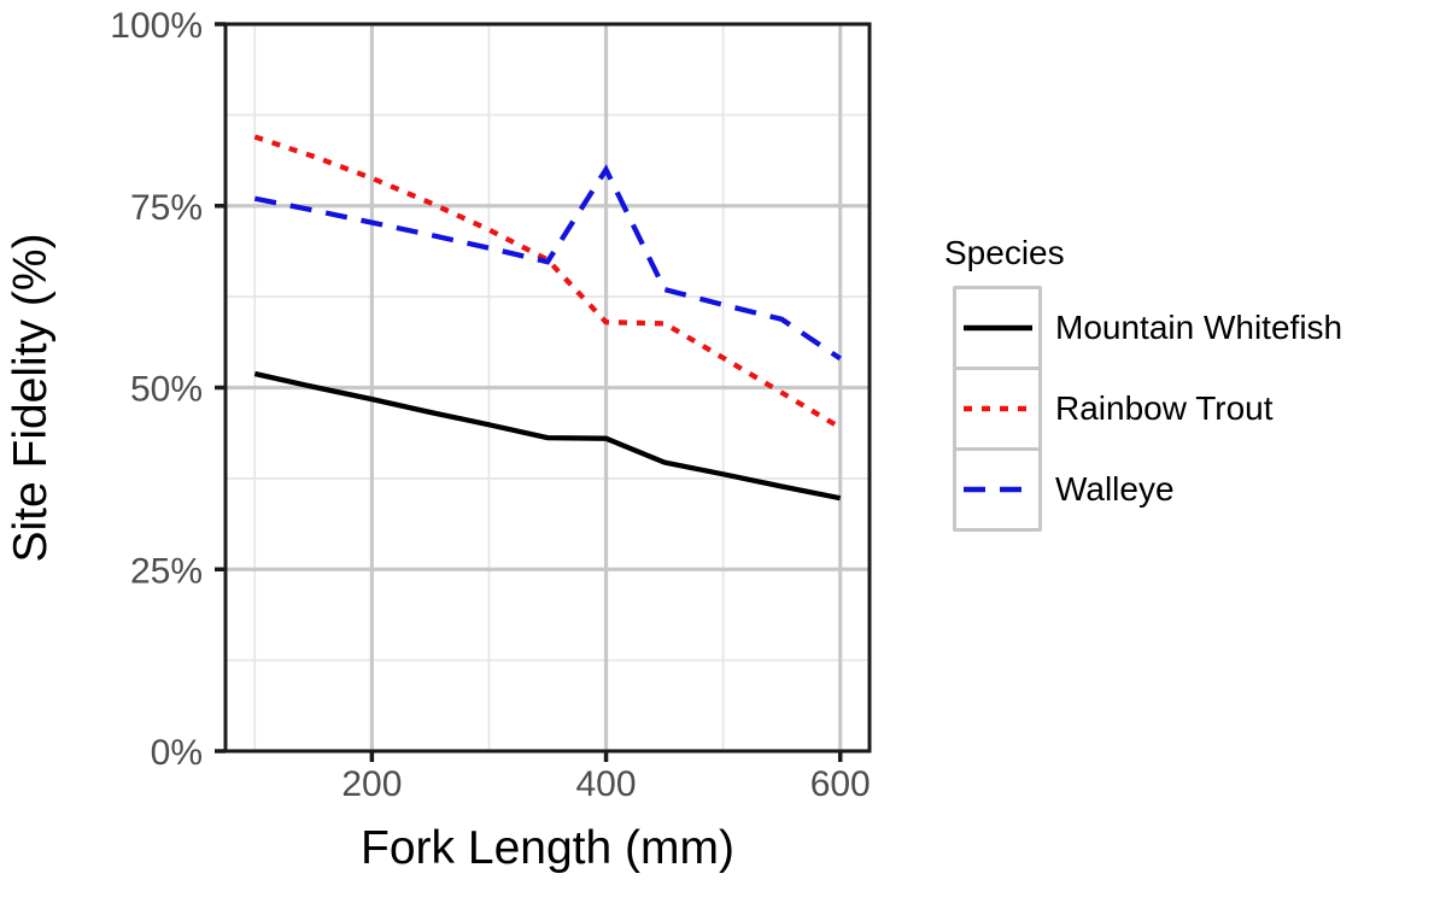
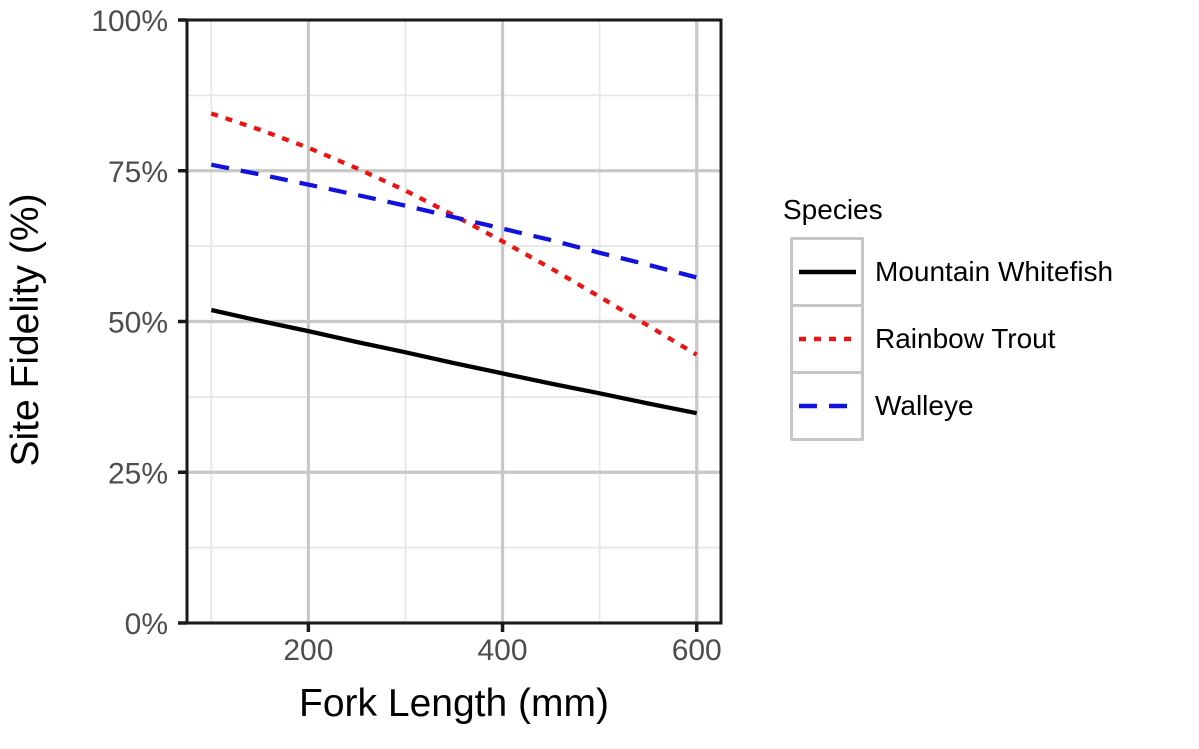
Mountain Whitefish/400: 43% -> 41%
Rainbow Trout/400: 59% -> 63%
Walleye/400: 80% -> 65%
Walleye/600: 54% -> 57%
